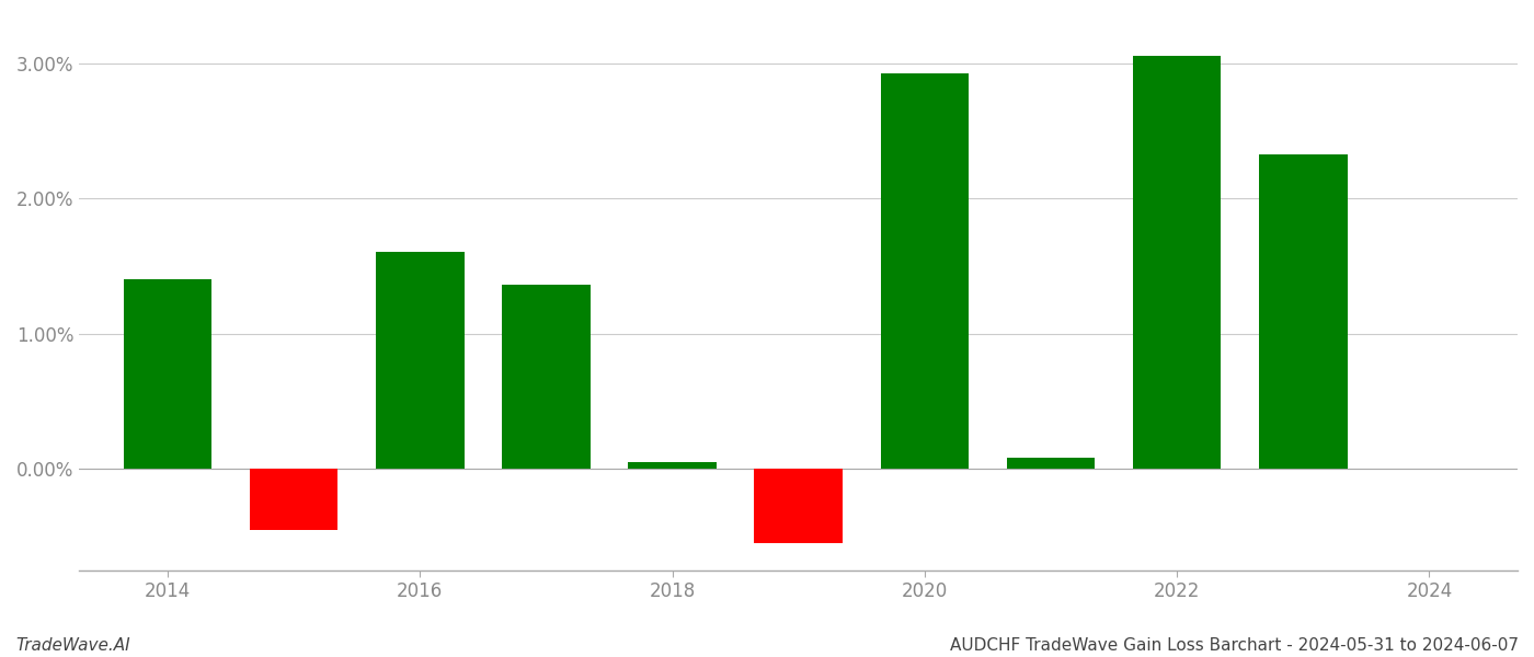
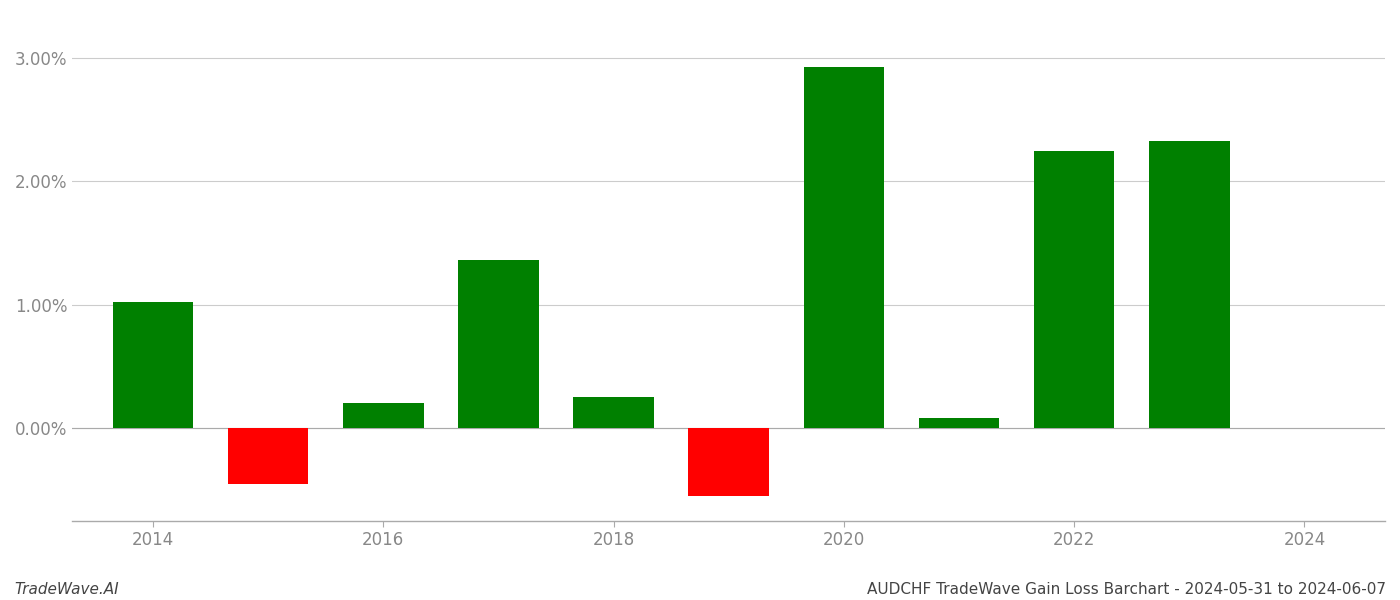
2014: 1.40% -> 1.02%
2016: 1.61% -> 0.20%
2018: 0.05% -> 0.25%
2022: 3.06% -> 2.25%
